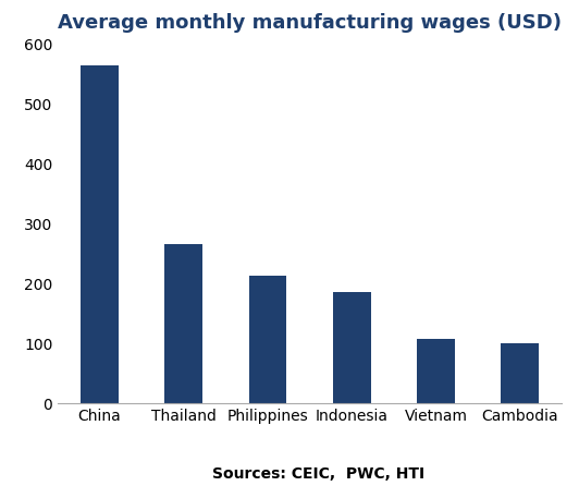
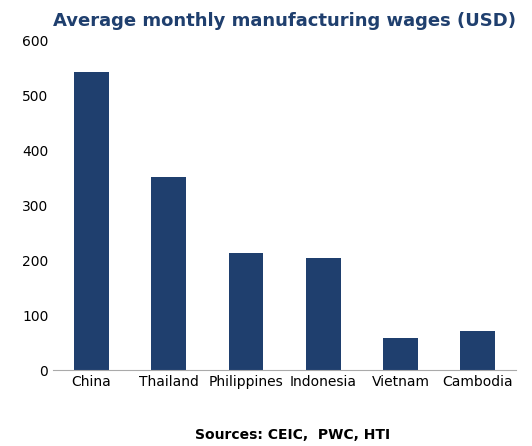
China: 563 -> 542
Thailand: 265 -> 352
Indonesia: 185 -> 204
Vietnam: 107 -> 58
Cambodia: 101 -> 72
